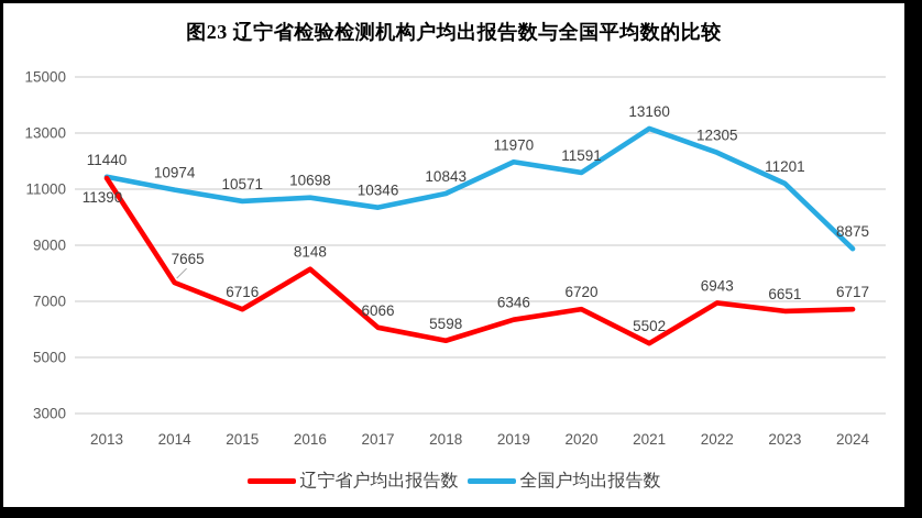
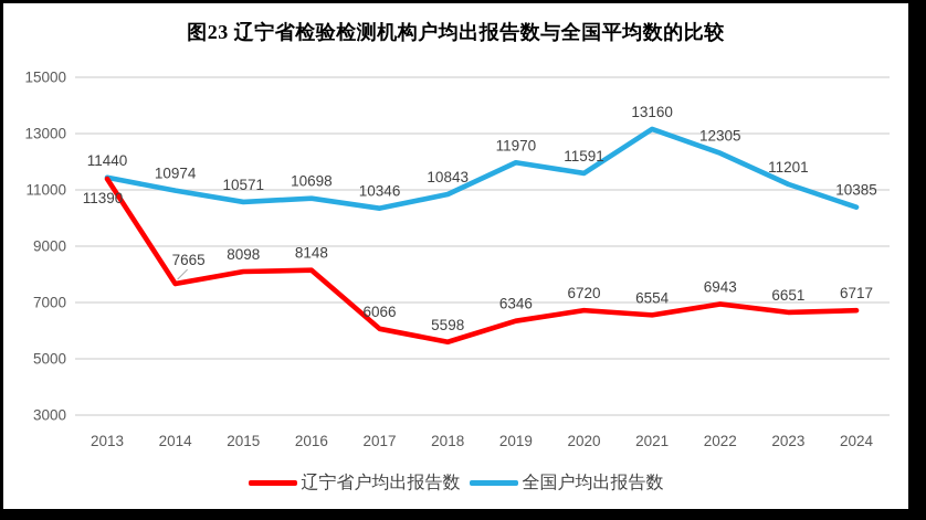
辽宁省户均出报告数/2015: 6716 -> 8098
辽宁省户均出报告数/2021: 5502 -> 6554
全国户均出报告数/2024: 8875 -> 10385
